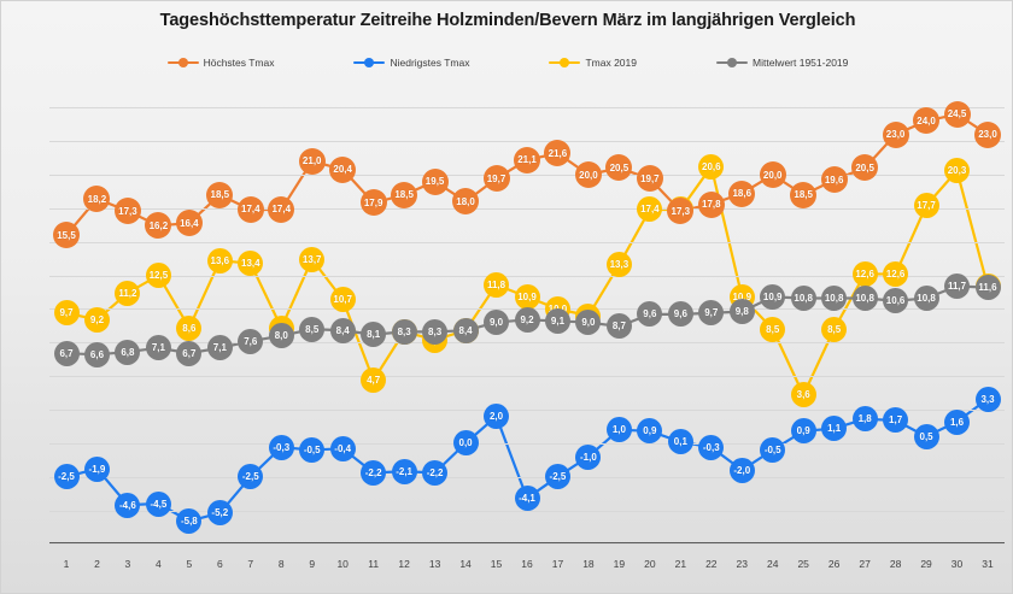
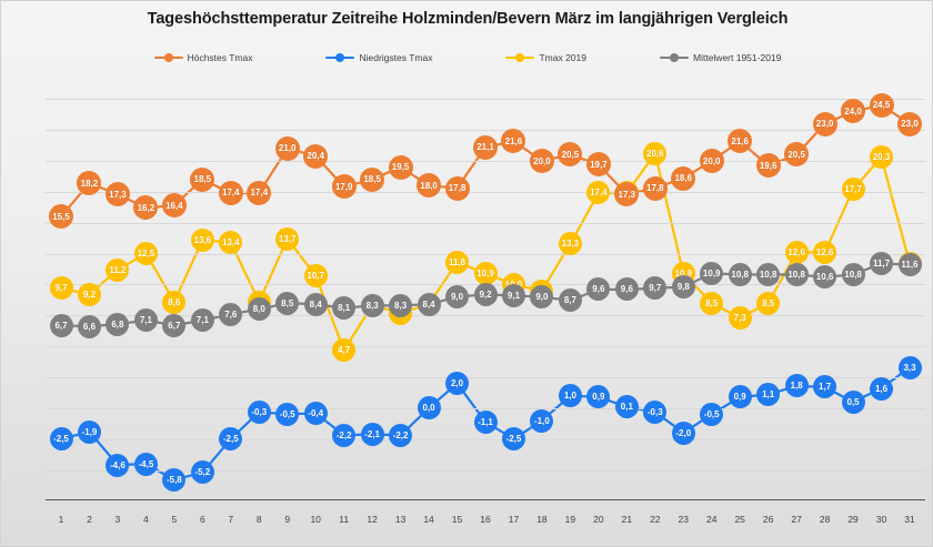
Höchstes Tmax/15: 19,7 -> 17,8
Niedrigstes Tmax/16: -4,1 -> -1,1
Höchstes Tmax/25: 18,5 -> 21,6
Tmax 2019/25: 3,6 -> 7,3
